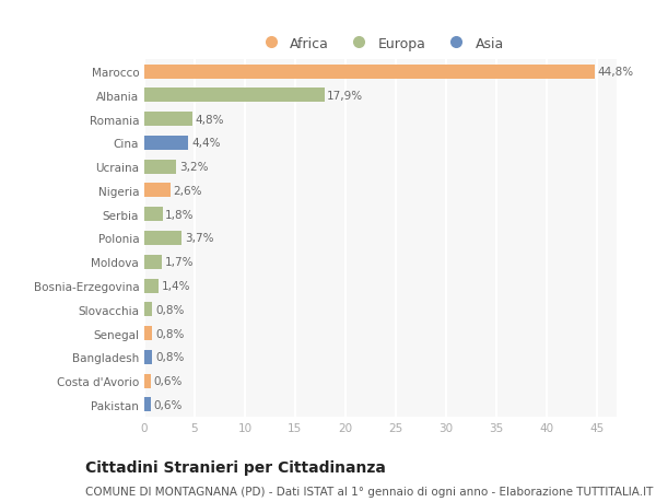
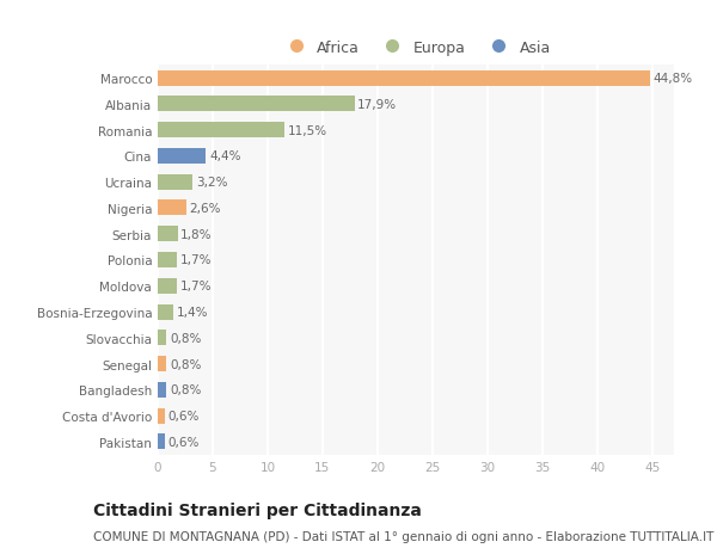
Romania: 4,8% -> 11,5%
Polonia: 3,7% -> 1,7%
